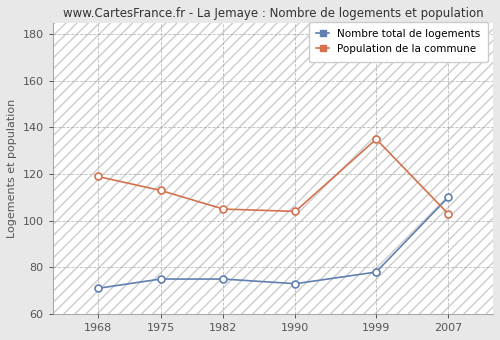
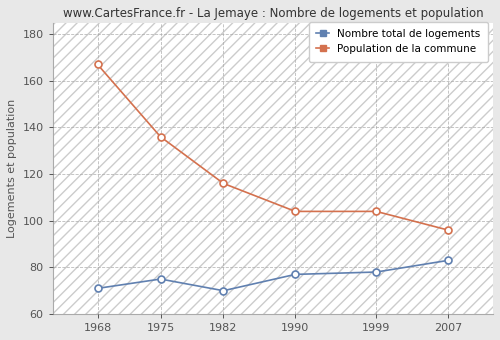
Population de la commune/1968: 119 -> 167
Population de la commune/1975: 113 -> 136
Nombre total de logements/1982: 75 -> 70
Population de la commune/1982: 105 -> 116
Nombre total de logements/1990: 73 -> 77
Population de la commune/1999: 135 -> 104
Nombre total de logements/2007: 110 -> 83
Population de la commune/2007: 103 -> 96
